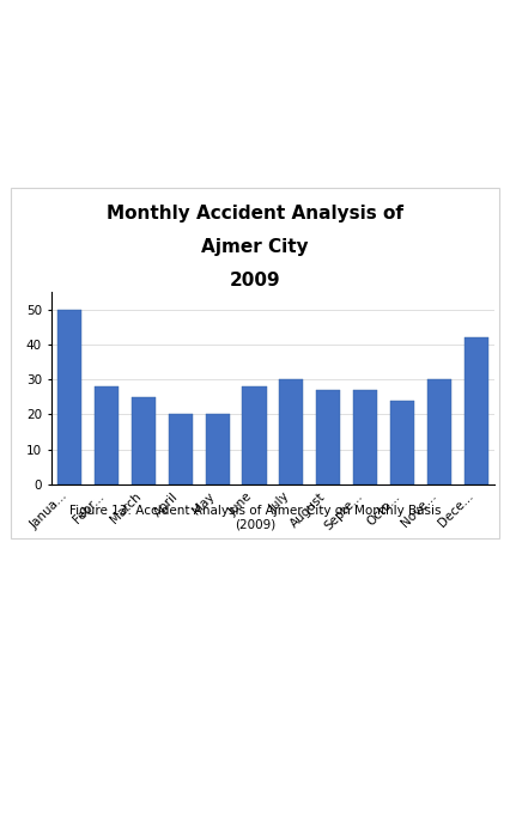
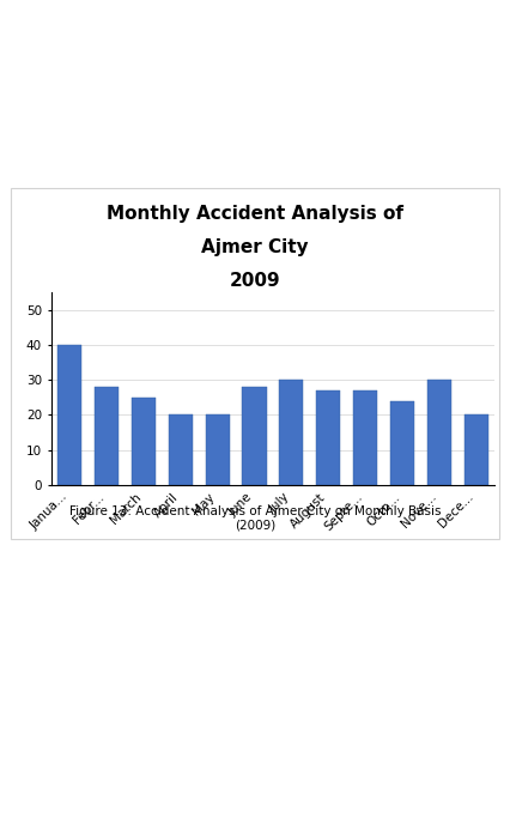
Janua...: 50 -> 40
Dece...: 42 -> 20
